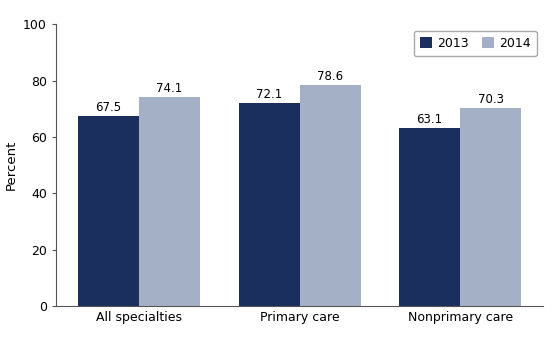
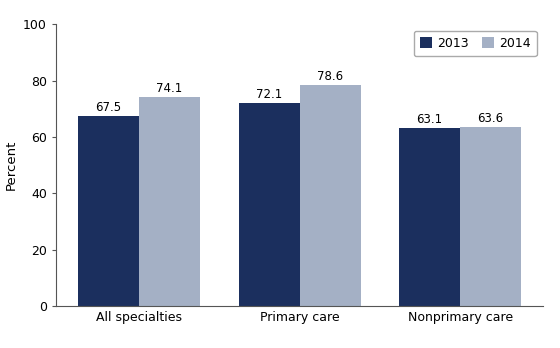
2014/Nonprimary care: 70.3 -> 63.6
